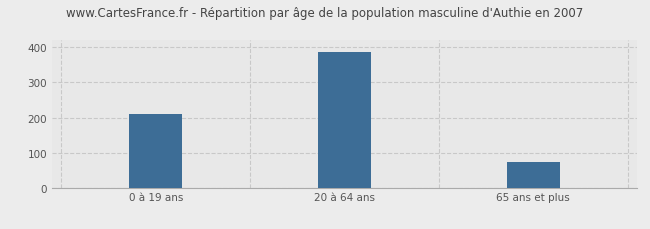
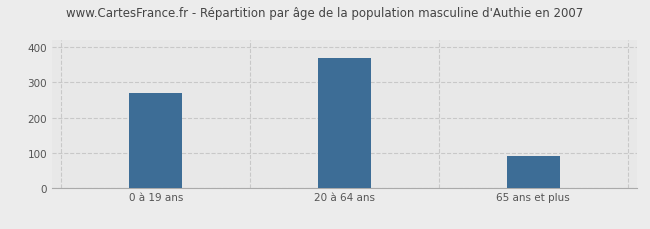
0 à 19 ans: 210 -> 270
20 à 64 ans: 387 -> 370
65 ans et plus: 72 -> 90
